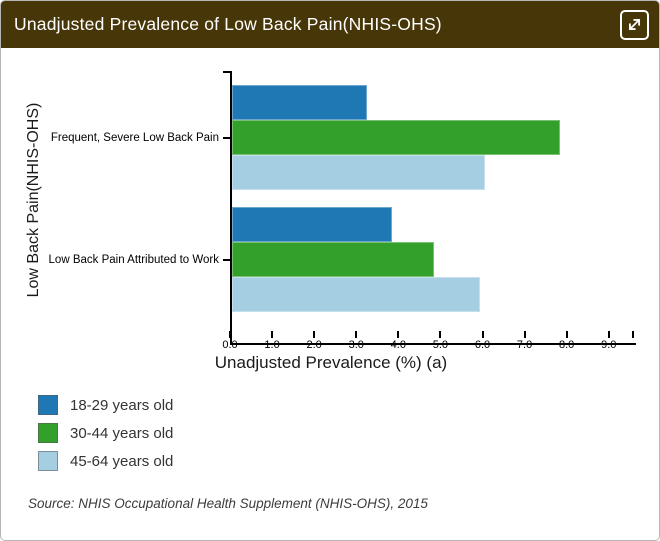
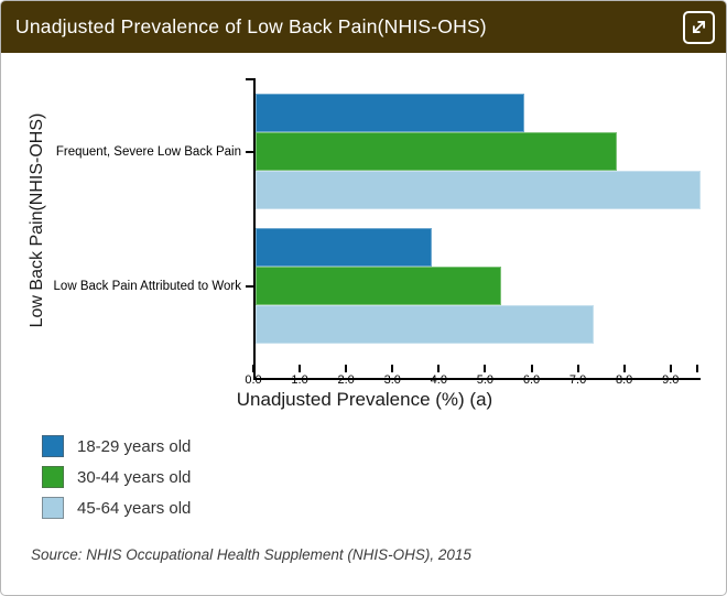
18-29 years old/Frequent, Severe Low Back Pain: 3.2 -> 5.8
45-64 years old/Frequent, Severe Low Back Pain: 6.0 -> 9.6
30-44 years old/Low Back Pain Attributed to Work: 4.8 -> 5.3
45-64 years old/Low Back Pain Attributed to Work: 5.9 -> 7.3
